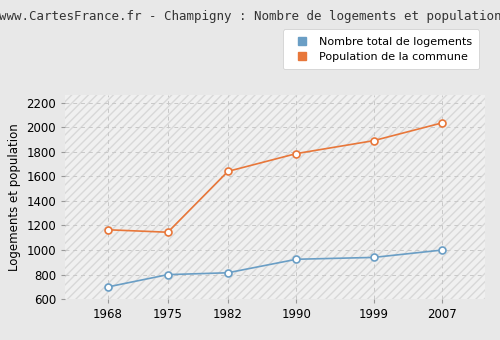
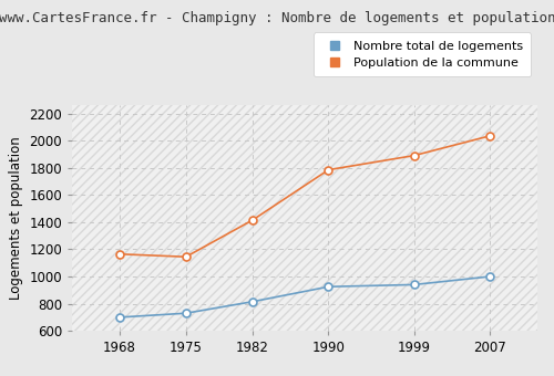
Nombre total de logements/1975: 800 -> 730
Population de la commune/1982: 1640 -> 1420
